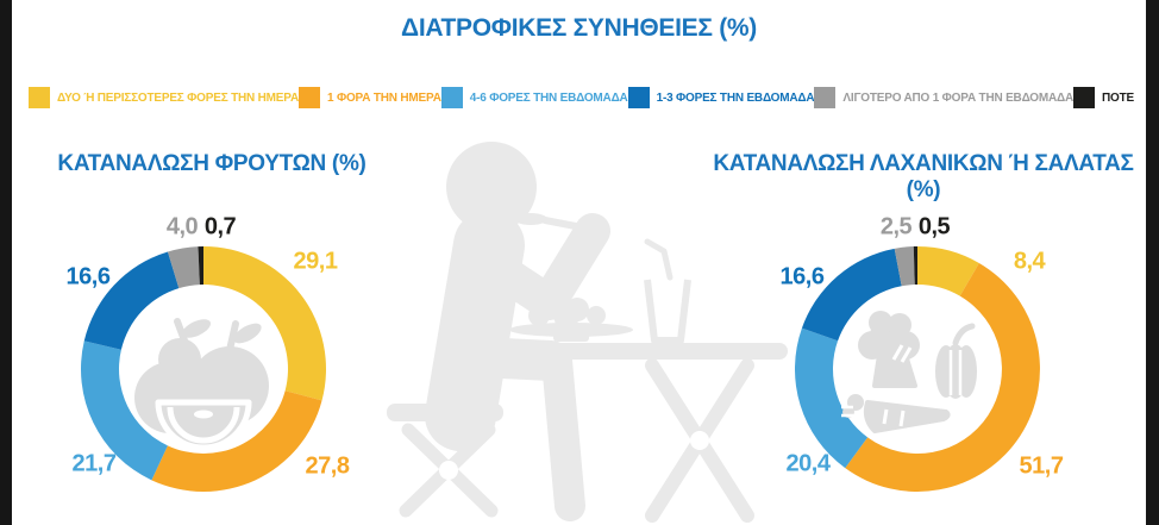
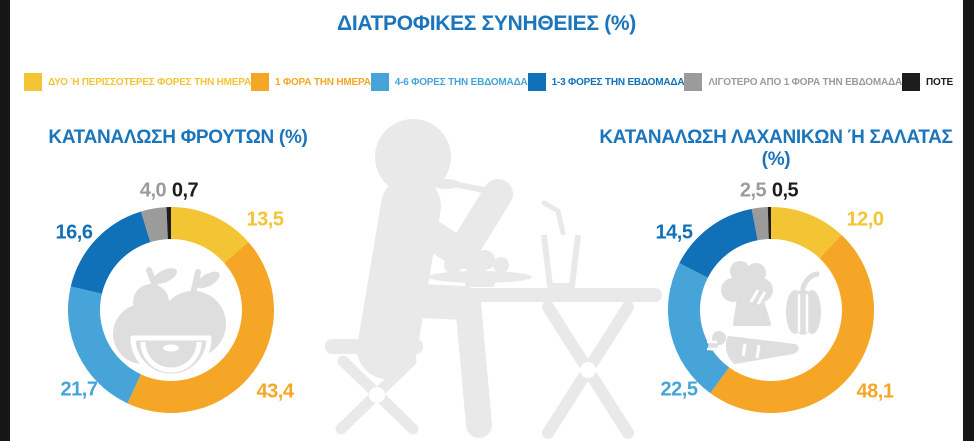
ΚΑΤΑΝΑΛΩΣΗ ΦΡΟΥΤΩΝ (%)/ΔΥΟ Ή ΠΕΡΙΣΣΟΤΕΡΕΣ ΦΟΡΕΣ ΤΗΝ ΗΜΕΡΑ: 29,1 -> 13,5
ΚΑΤΑΝΑΛΩΣΗ ΦΡΟΥΤΩΝ (%)/1 ΦΟΡΑ ΤΗΝ ΗΜΕΡΑ: 27,8 -> 43,4
ΚΑΤΑΝΑΛΩΣΗ ΛΑΧΑΝΙΚΩΝ Ή ΣΑΛΑΤΑΣ (%)/ΔΥΟ Ή ΠΕΡΙΣΣΟΤΕΡΕΣ ΦΟΡΕΣ ΤΗΝ ΗΜΕΡΑ: 8,4 -> 12,0
ΚΑΤΑΝΑΛΩΣΗ ΛΑΧΑΝΙΚΩΝ Ή ΣΑΛΑΤΑΣ (%)/1 ΦΟΡΑ ΤΗΝ ΗΜΕΡΑ: 51,7 -> 48,1
ΚΑΤΑΝΑΛΩΣΗ ΛΑΧΑΝΙΚΩΝ Ή ΣΑΛΑΤΑΣ (%)/4-6 ΦΟΡΕΣ ΤΗΝ ΕΒΔΟΜΑΔΑ: 20,4 -> 22,5
ΚΑΤΑΝΑΛΩΣΗ ΛΑΧΑΝΙΚΩΝ Ή ΣΑΛΑΤΑΣ (%)/1-3 ΦΟΡΕΣ ΤΗΝ ΕΒΔΟΜΑΔΑ: 16,6 -> 14,5
